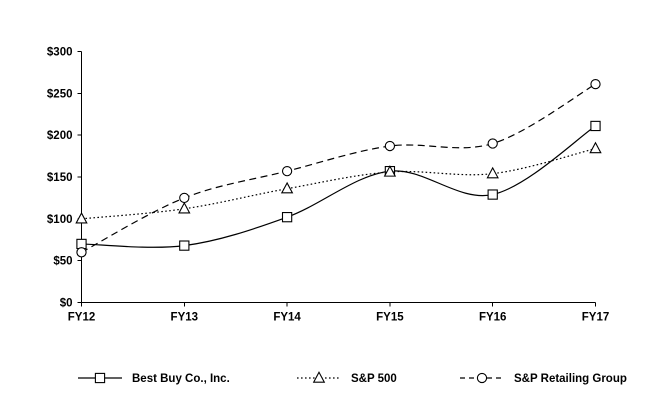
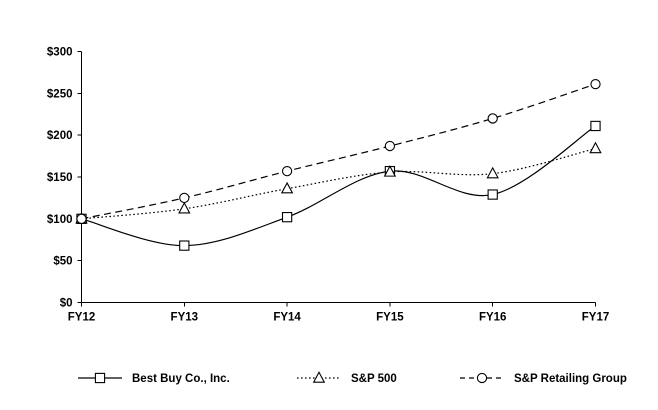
Best Buy Co., Inc./FY12: $70 -> $100
S&P Retailing Group/FY12: $60 -> $100
S&P Retailing Group/FY16: $190 -> $220
